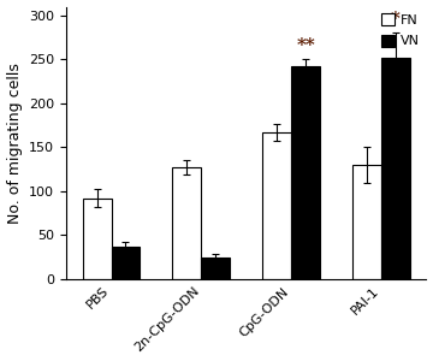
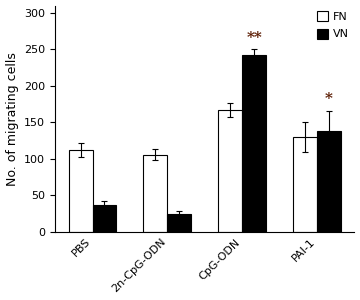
FN/PBS: 92 -> 112
FN/2n-CpG-ODN: 127 -> 106
VN/PAI-1: 252 -> 138
